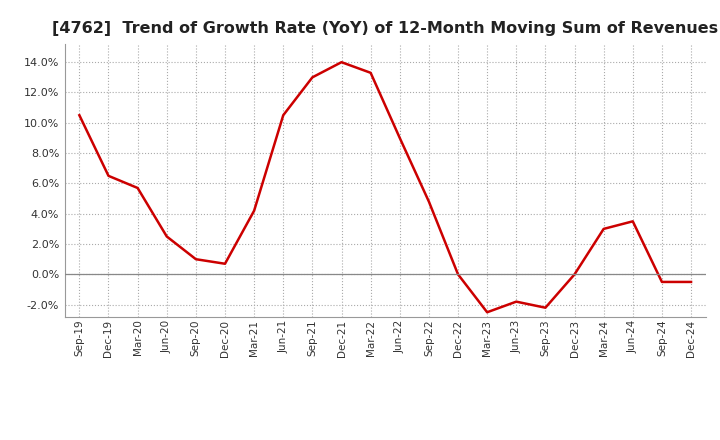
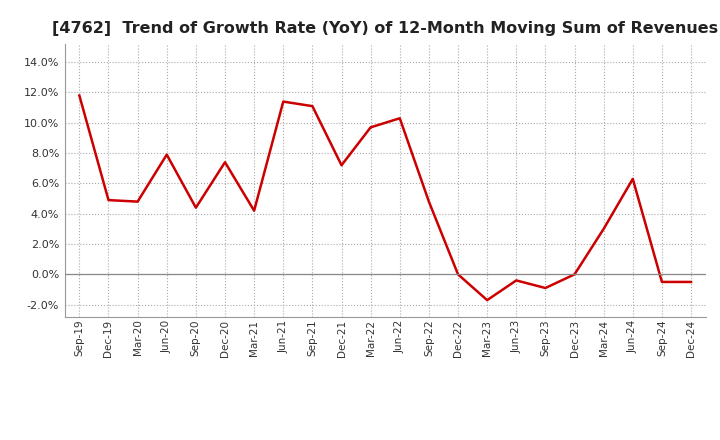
Sep-19: 10.5% -> 11.8%
Dec-19: 6.5% -> 4.9%
Mar-20: 5.7% -> 4.8%
Jun-20: 2.5% -> 7.9%
Sep-20: 1.0% -> 4.4%
Dec-20: 0.7% -> 7.4%
Jun-21: 10.5% -> 11.4%
Sep-21: 13.0% -> 11.1%
Dec-21: 14.0% -> 7.2%
Mar-22: 13.3% -> 9.7%
Jun-22: 9.0% -> 10.3%
Mar-23: -2.5% -> -1.7%
Jun-23: -1.8% -> -0.4%
Sep-23: -2.2% -> -0.9%
Jun-24: 3.5% -> 6.3%
